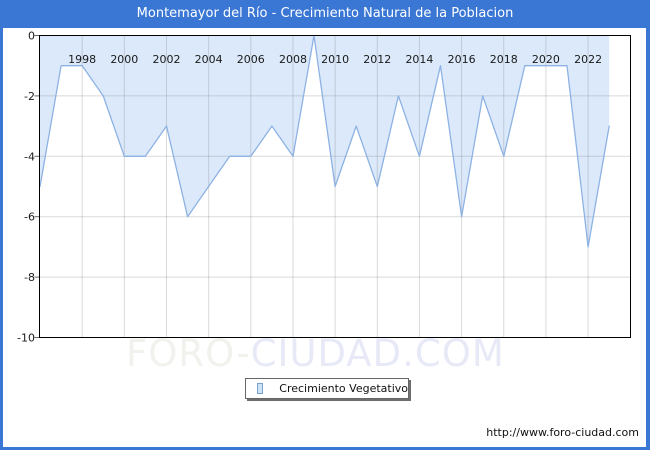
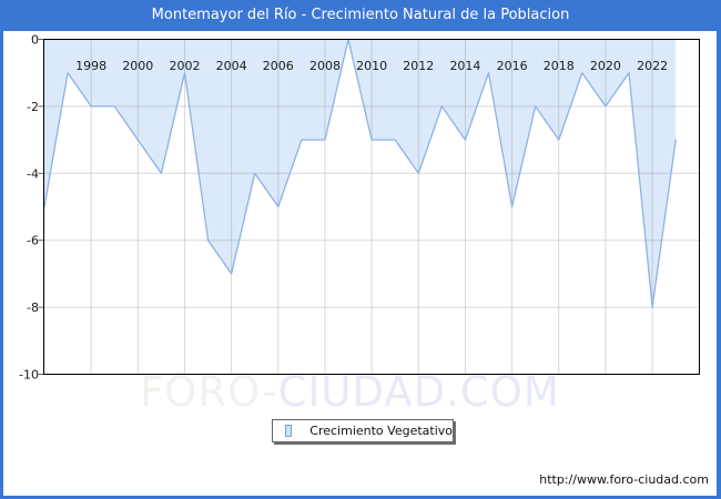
1998: -1 -> -2
2000: -4 -> -3
2002: -3 -> -1
2004: -5 -> -7
2006: -4 -> -5
2008: -4 -> -3
2010: -5 -> -3
2012: -5 -> -4
2014: -4 -> -3
2016: -6 -> -5
2018: -4 -> -3
2020: -1 -> -2
2022: -7 -> -8
